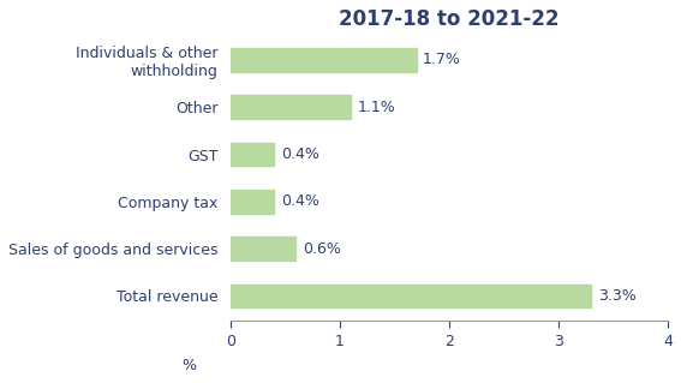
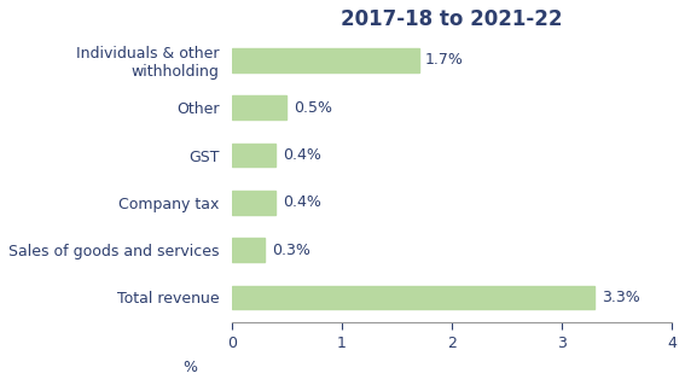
Other: 1.1% -> 0.5%
Sales of goods and services: 0.6% -> 0.3%
